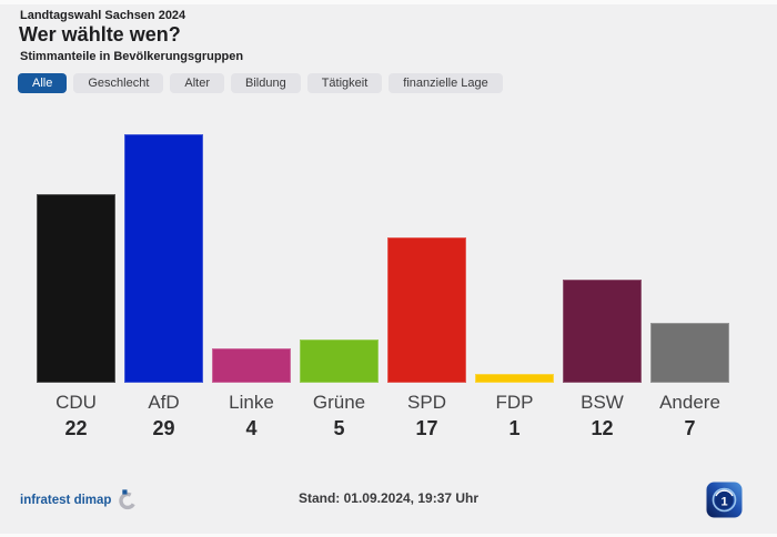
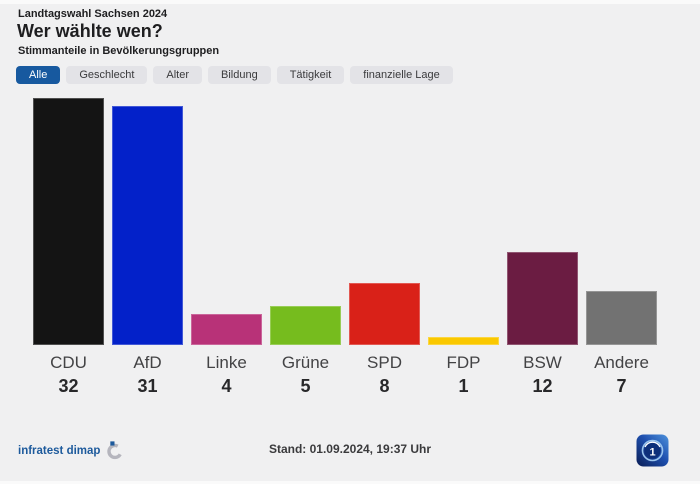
CDU: 22 -> 32
AfD: 29 -> 31
SPD: 17 -> 8
